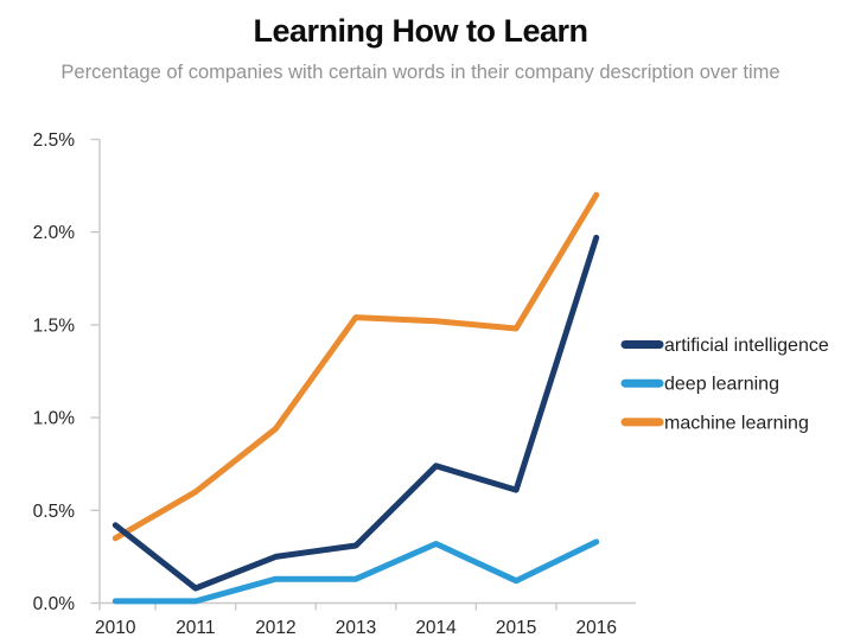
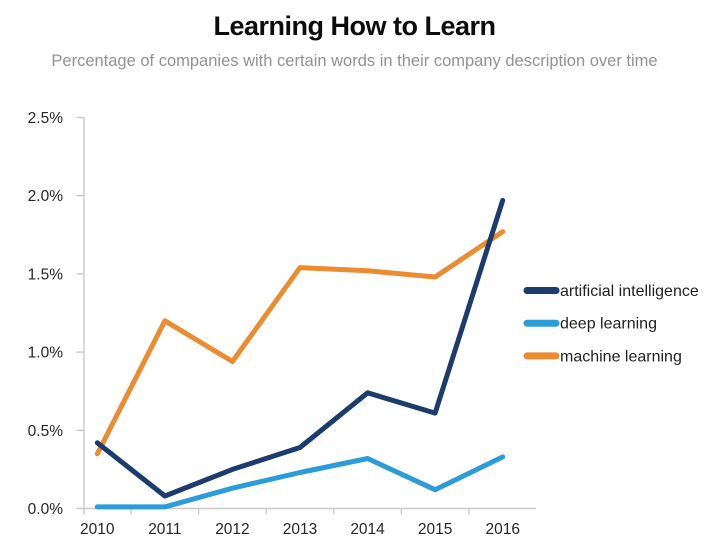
machine learning/2011: 0.60% -> 1.20%
artificial intelligence/2013: 0.31% -> 0.39%
deep learning/2013: 0.13% -> 0.23%
machine learning/2016: 2.20% -> 1.77%
